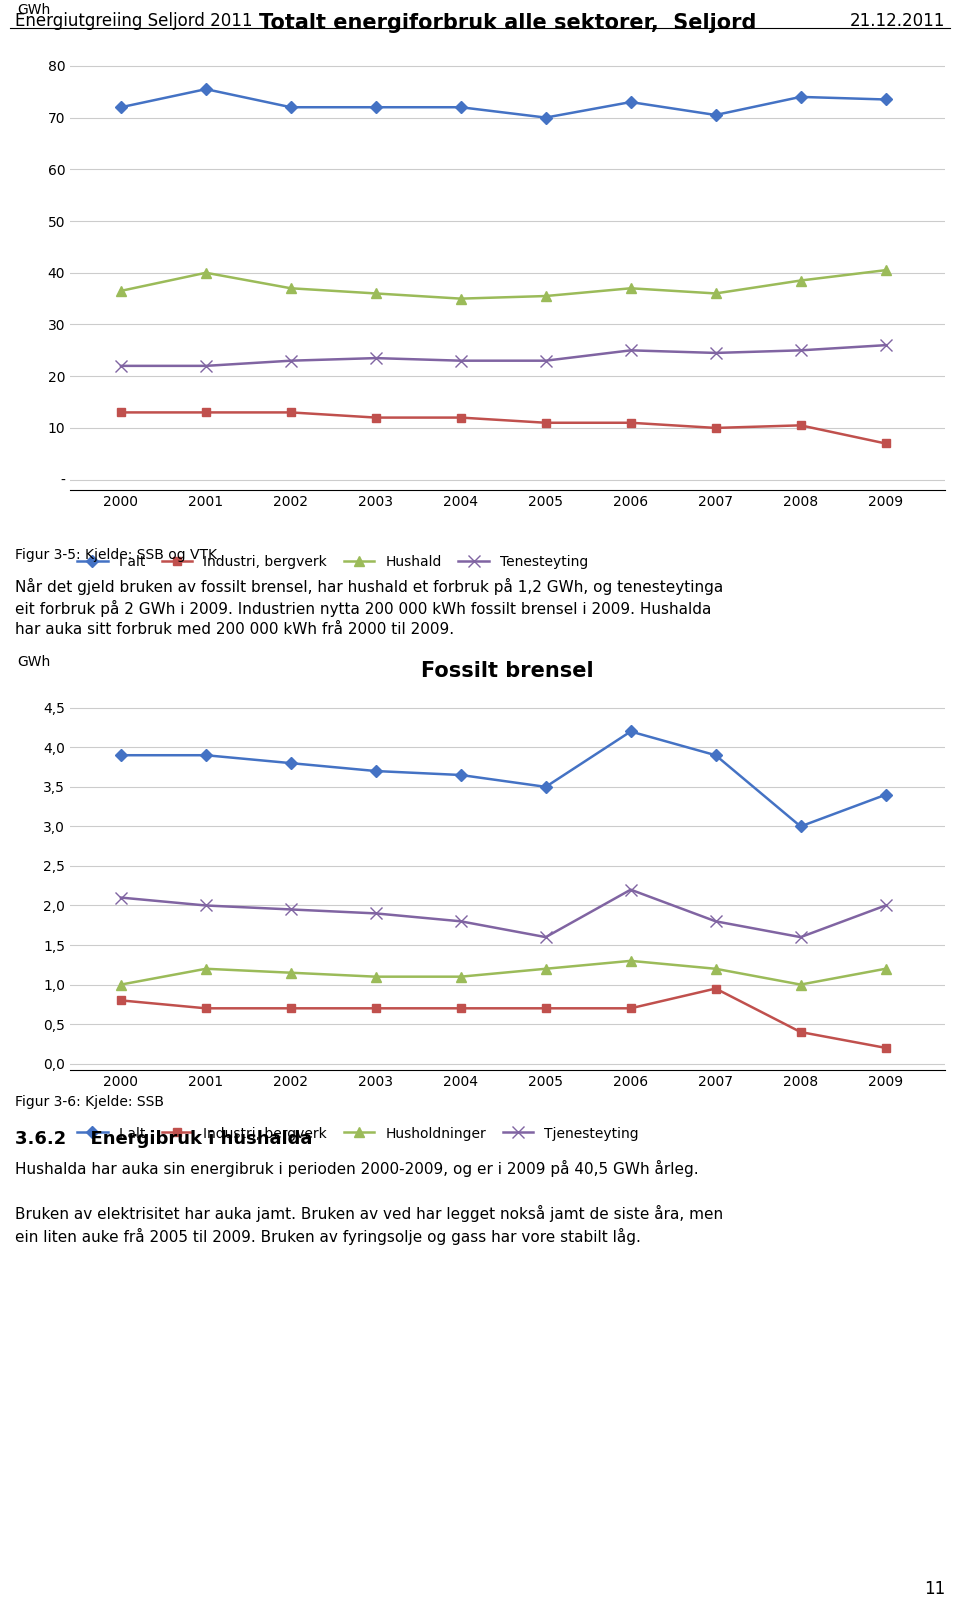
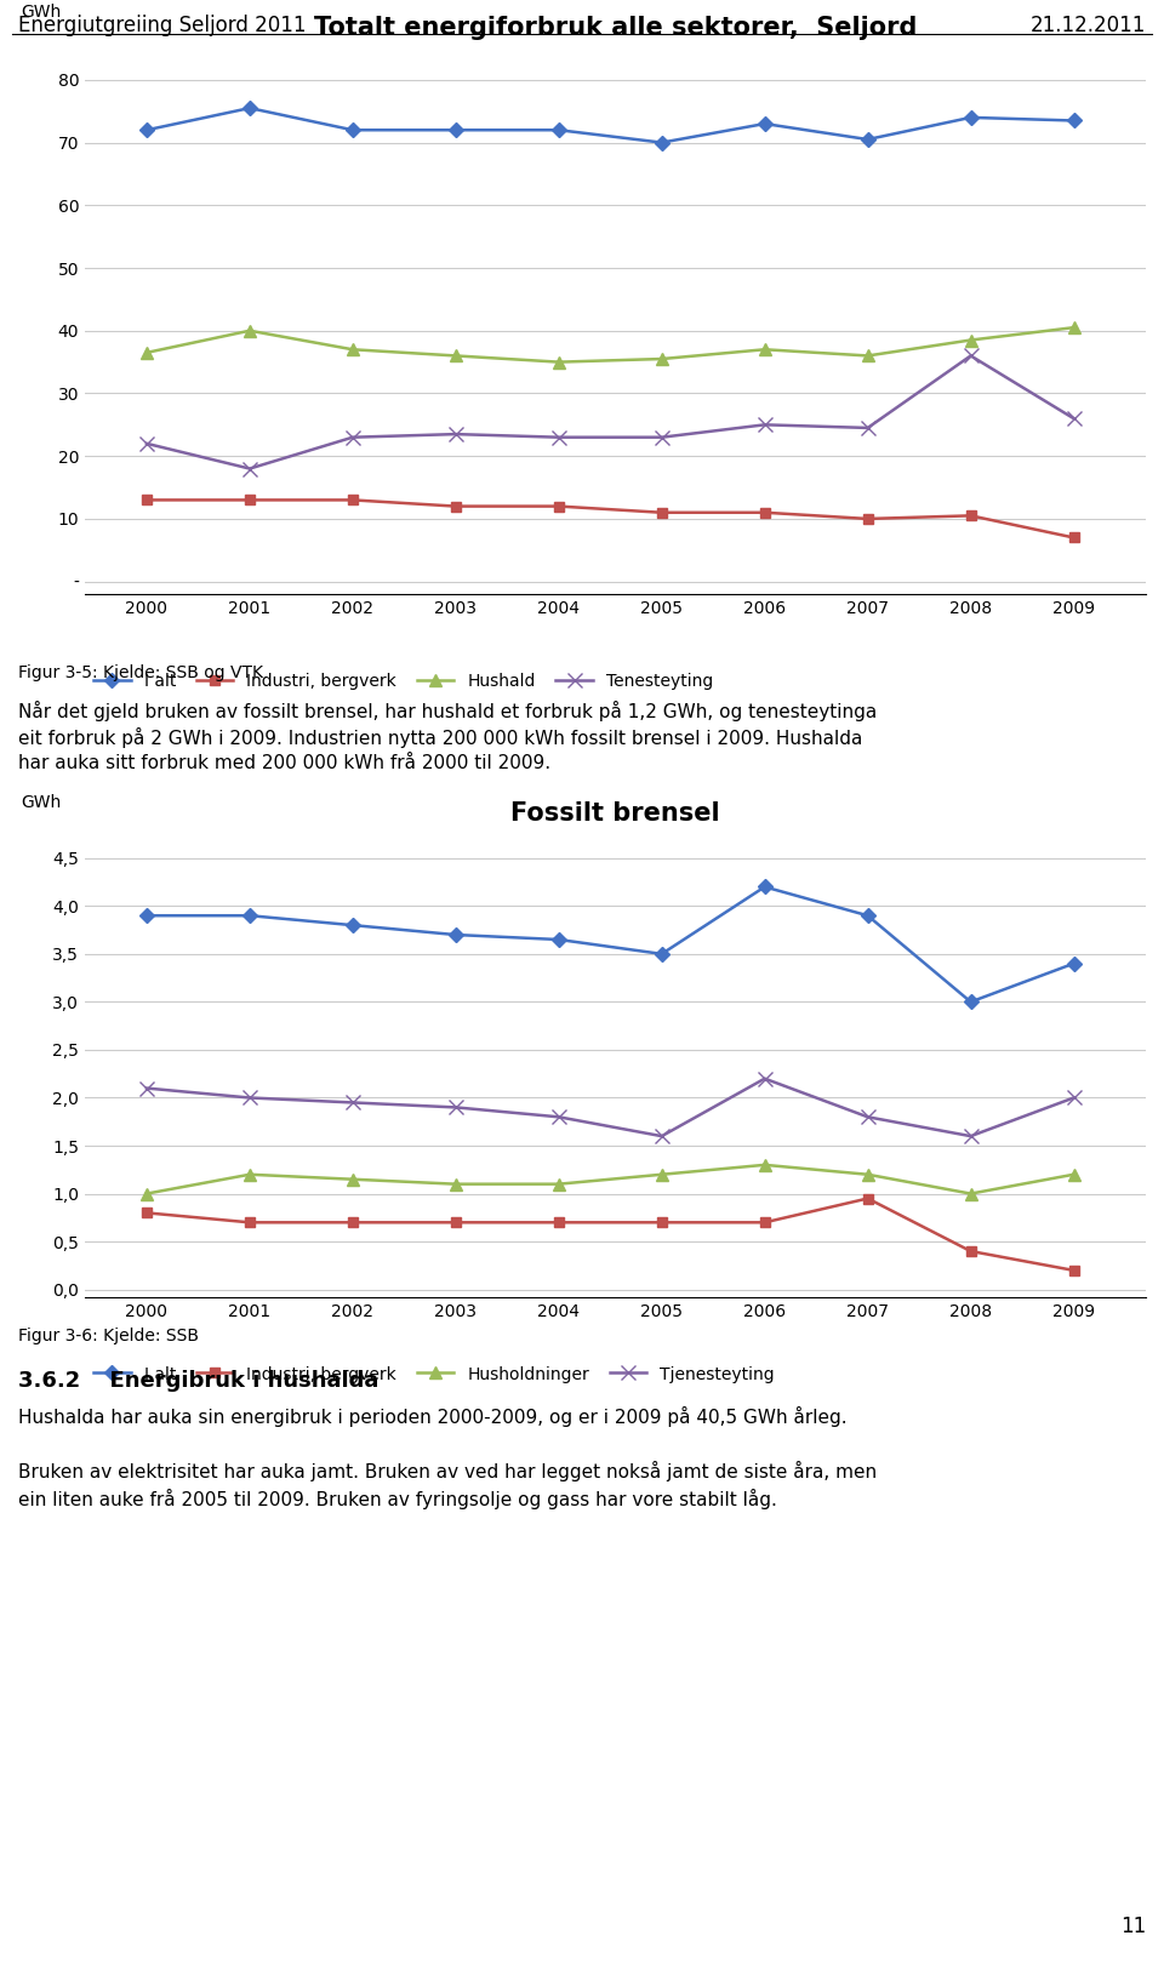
Totalt energiforbruk alle sektorer, Seljord/Tenesteyting/2001: 22.0 -> 18.0
Totalt energiforbruk alle sektorer, Seljord/Tenesteyting/2008: 25.0 -> 36.0
